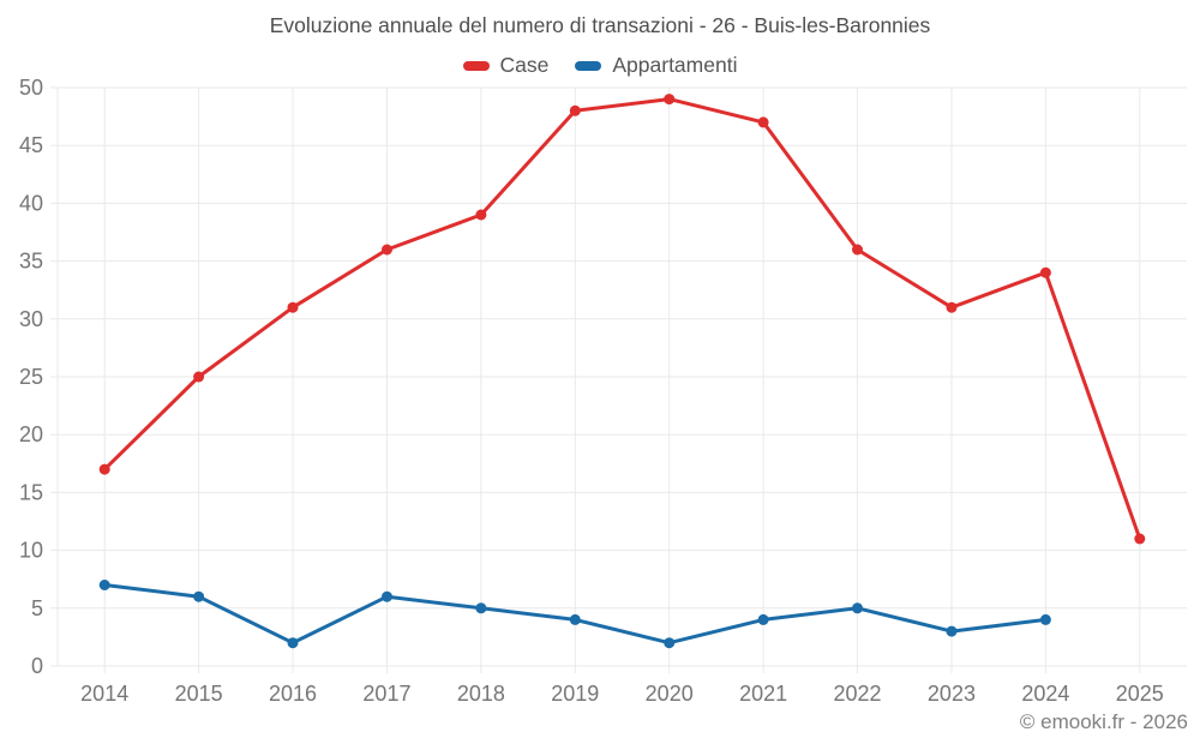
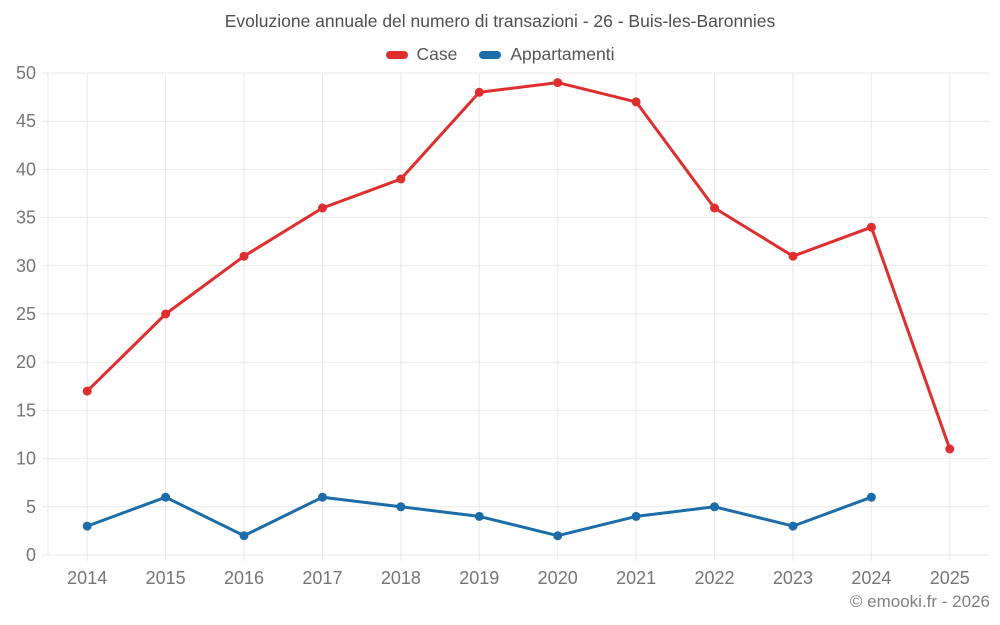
Appartamenti/2014: 7 -> 3
Appartamenti/2024: 4 -> 6
